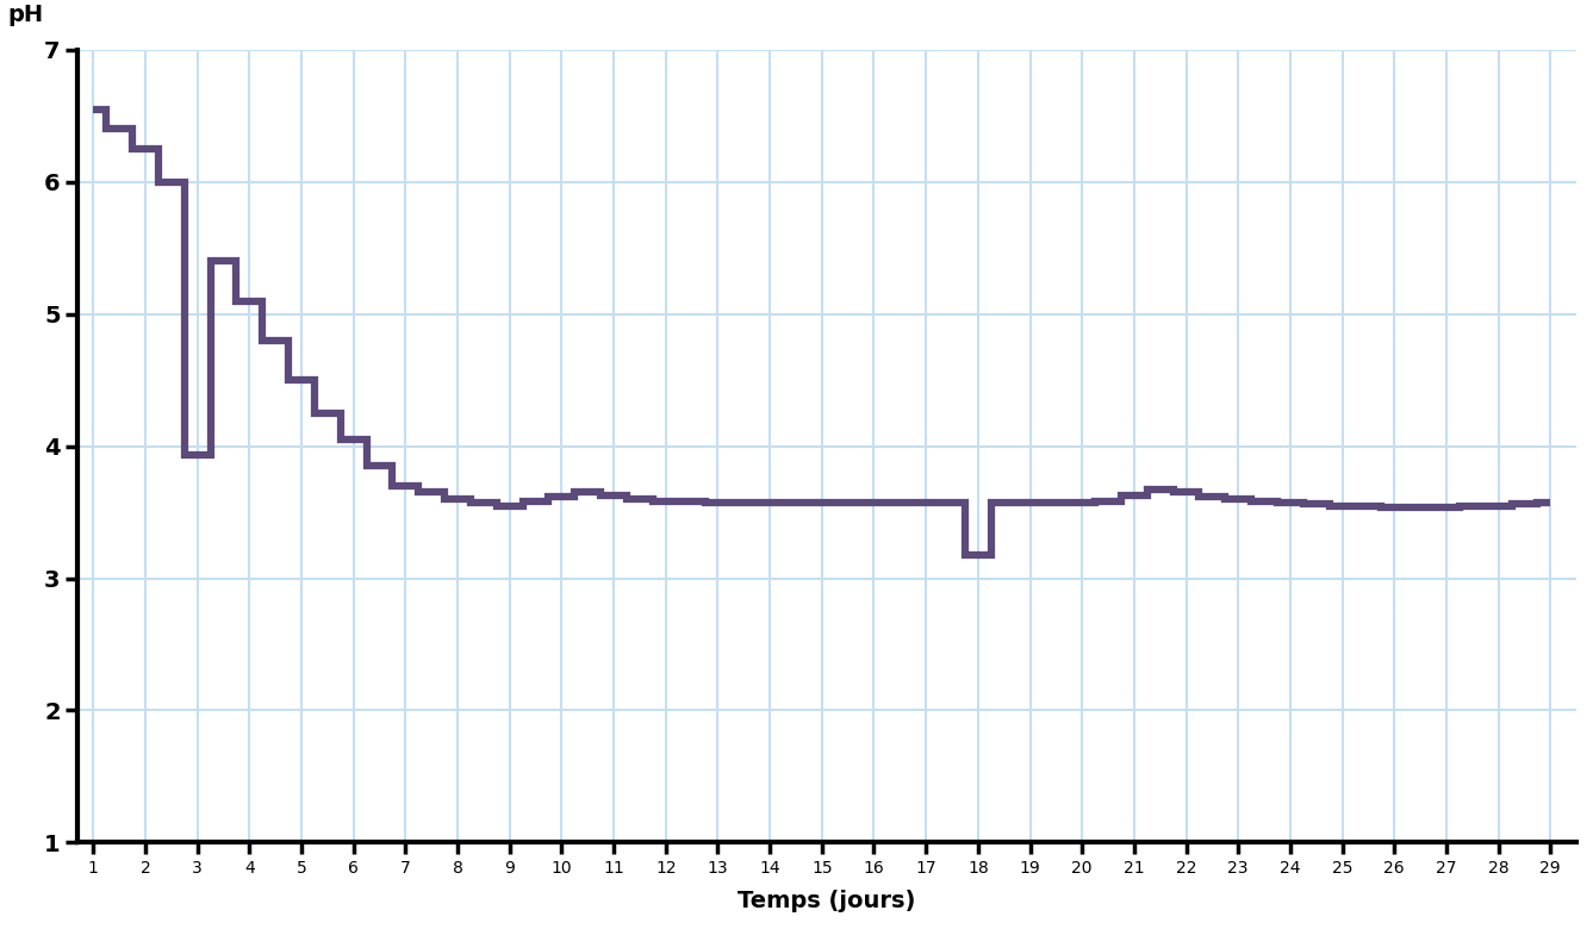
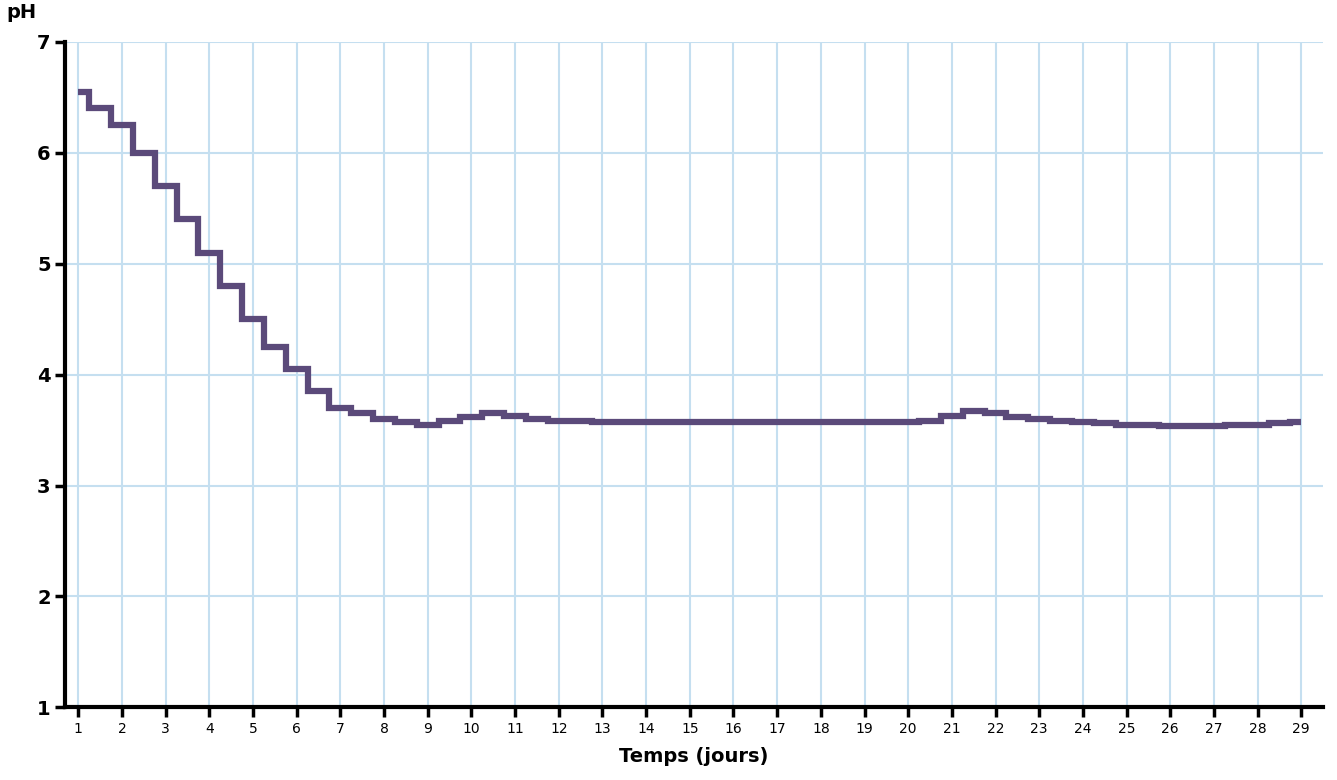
3: 3.93 -> 5.70
18: 3.18 -> 3.57
